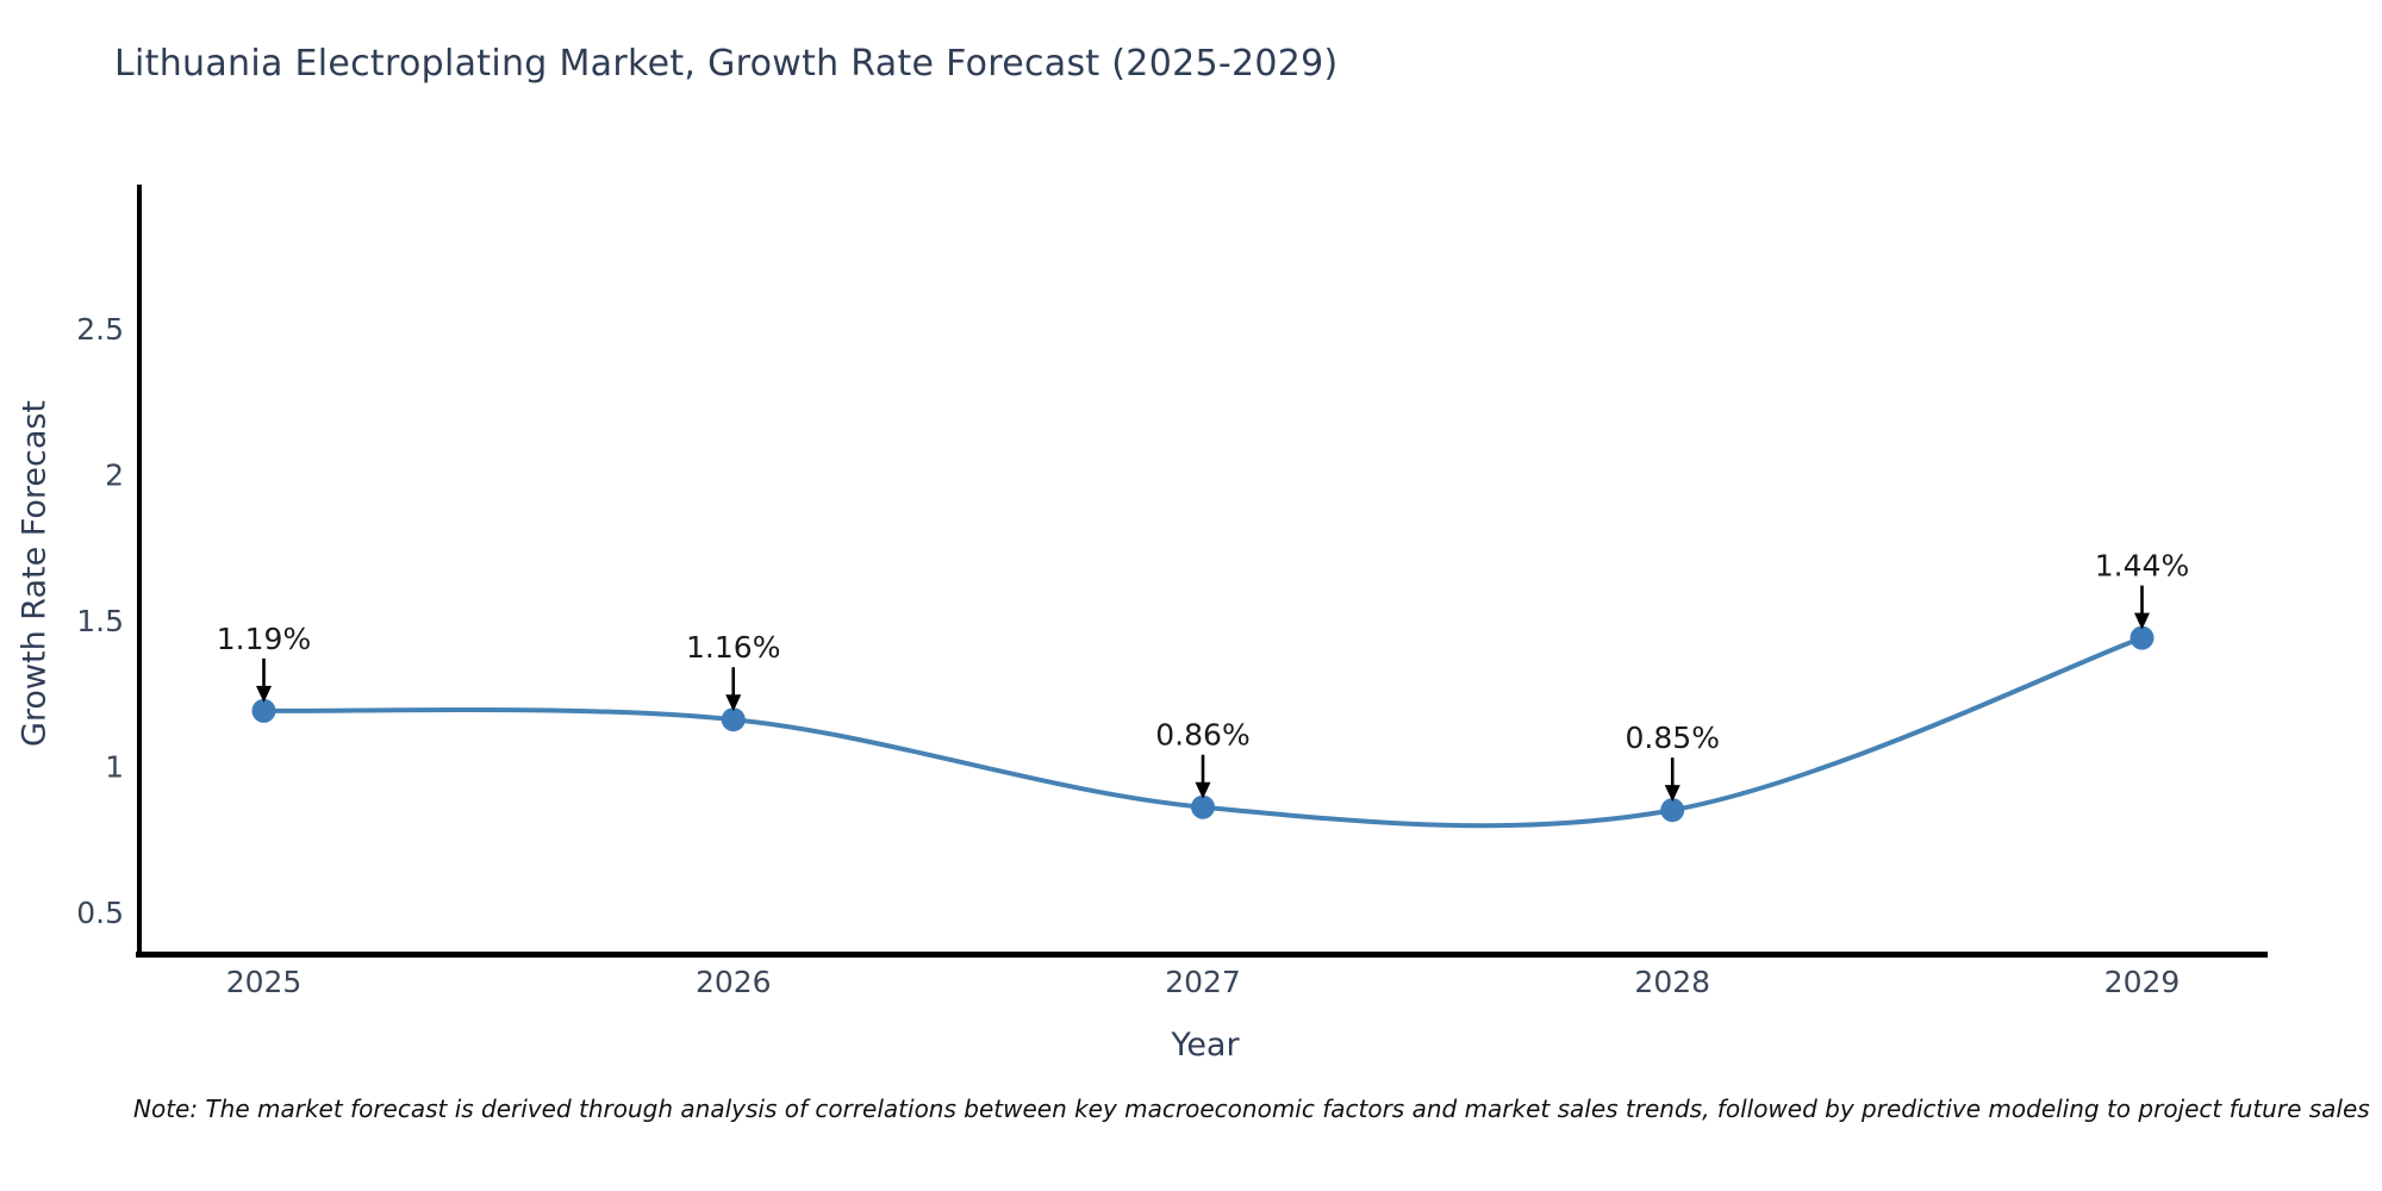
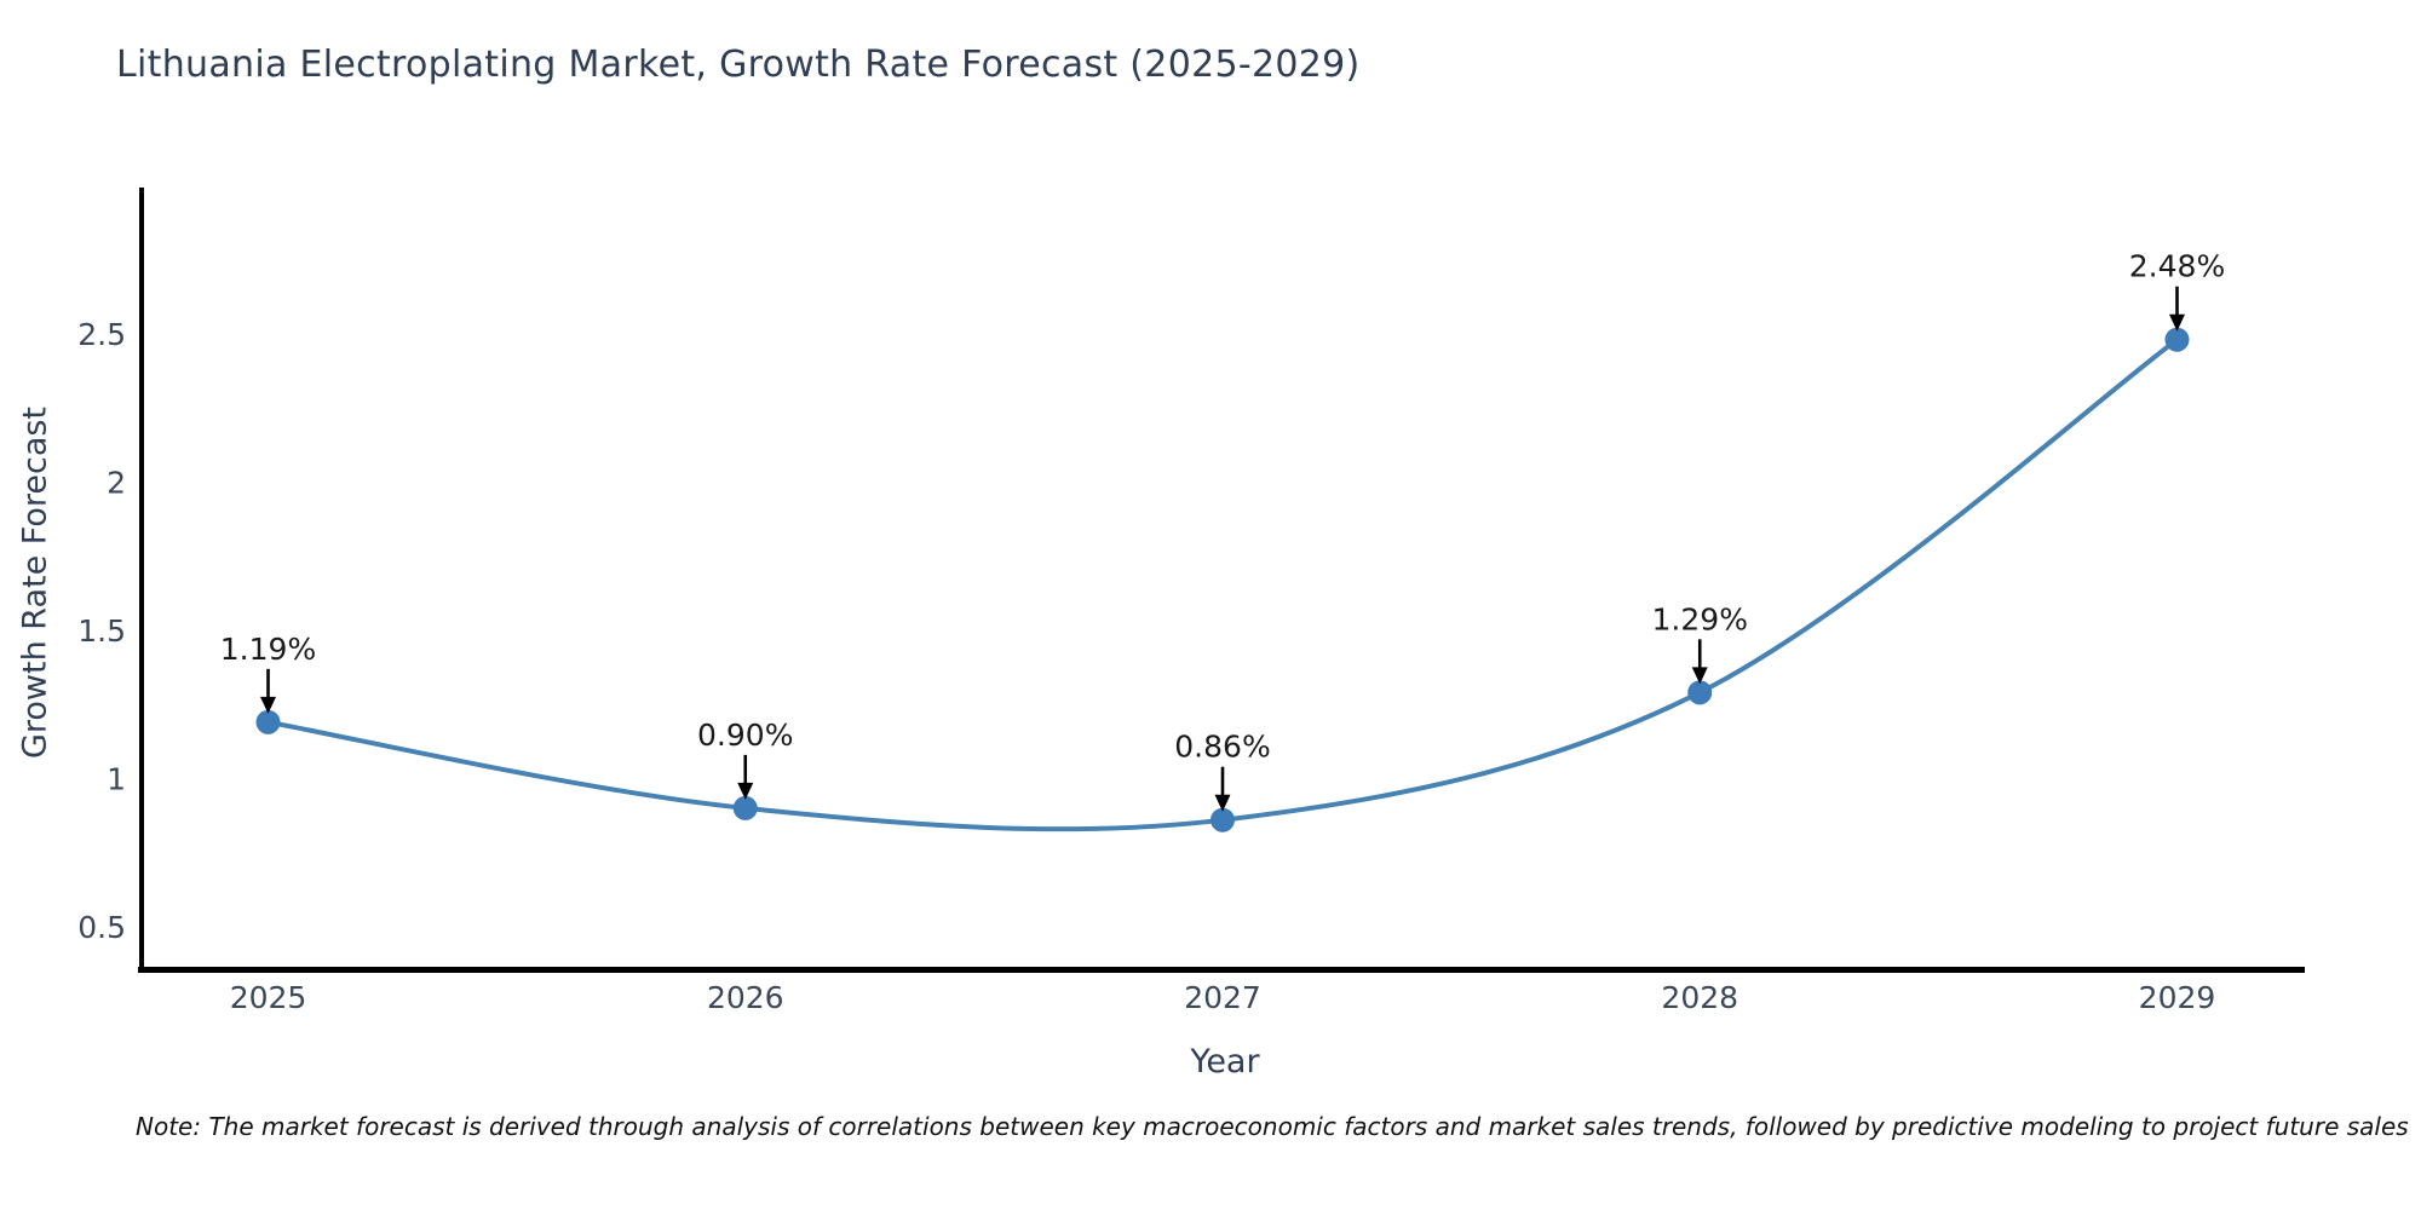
2026: 1.16% -> 0.90%
2028: 0.85% -> 1.29%
2029: 1.44% -> 2.48%
